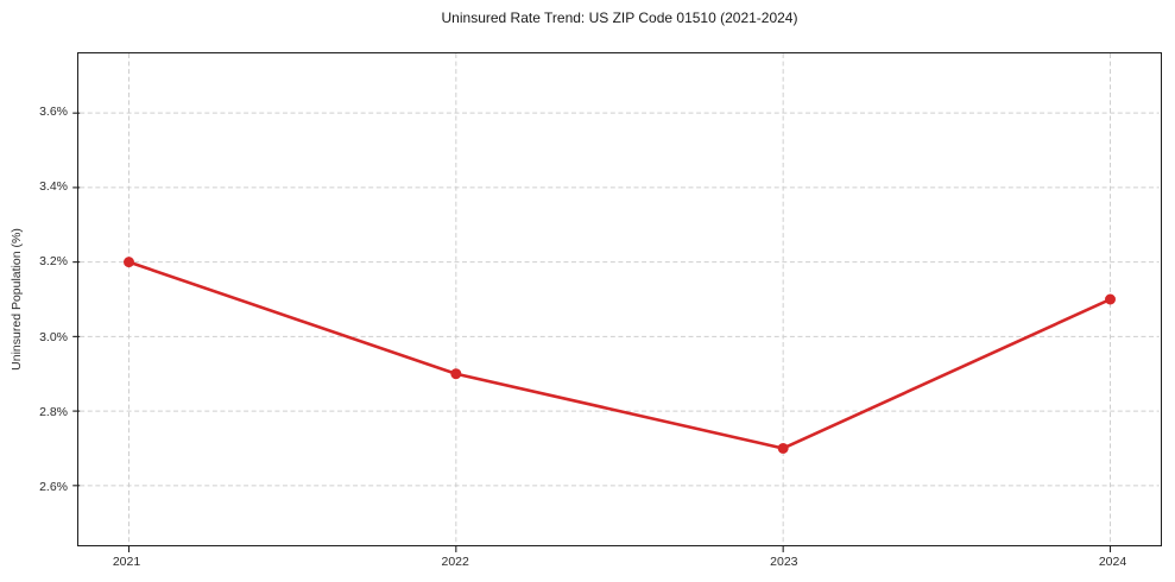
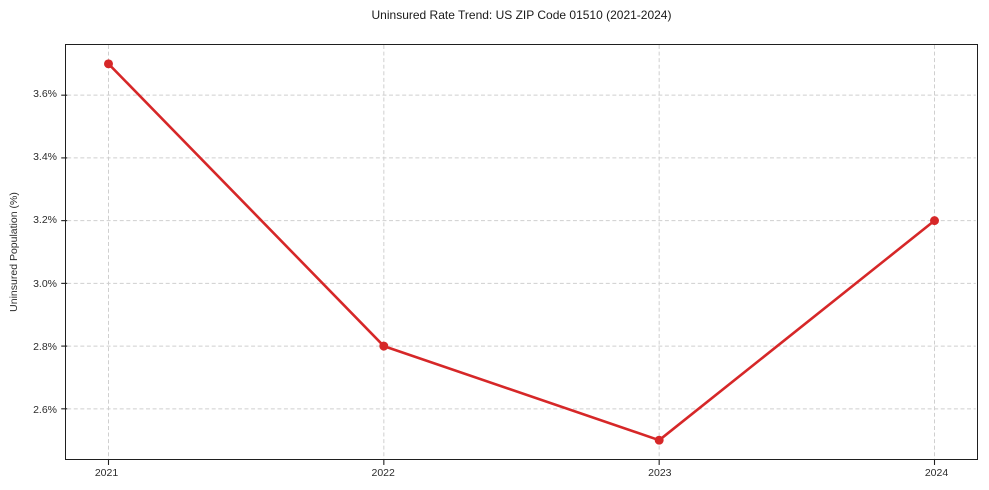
2021: 3.2% -> 3.7%
2022: 2.9% -> 2.8%
2023: 2.7% -> 2.5%
2024: 3.1% -> 3.2%
